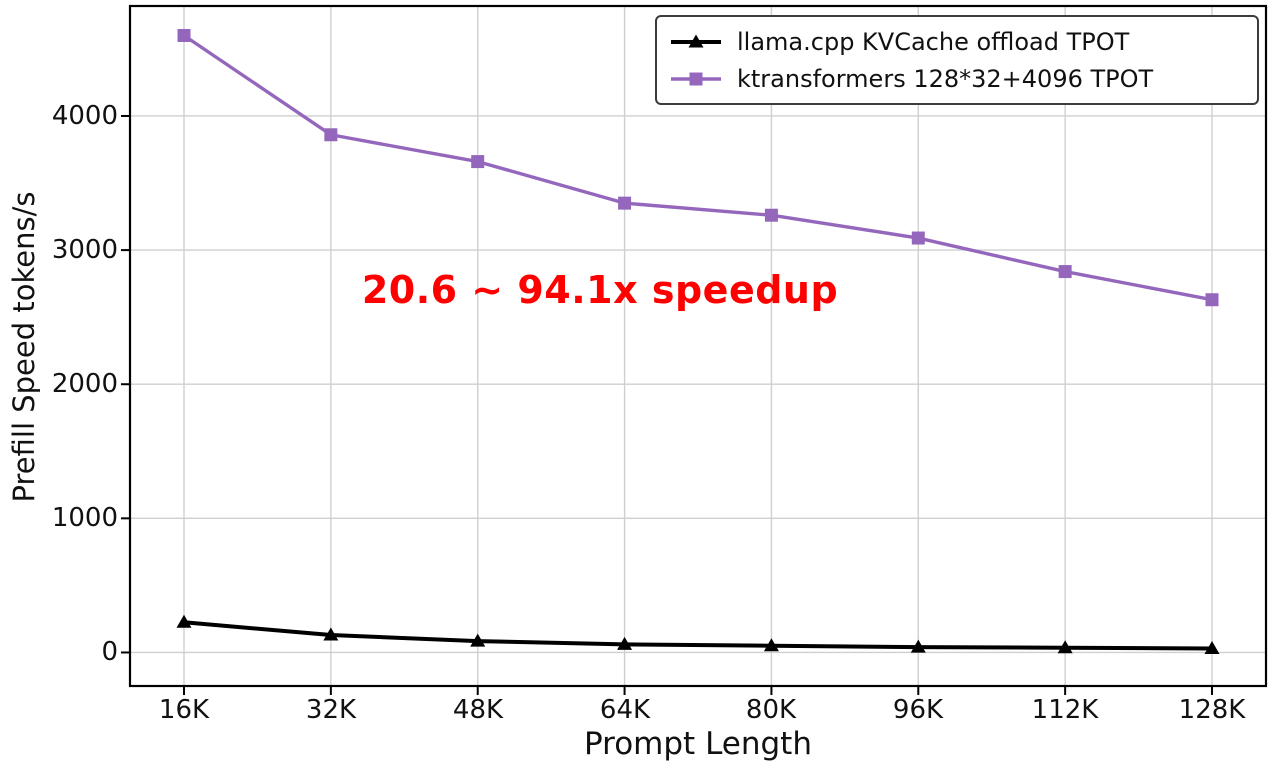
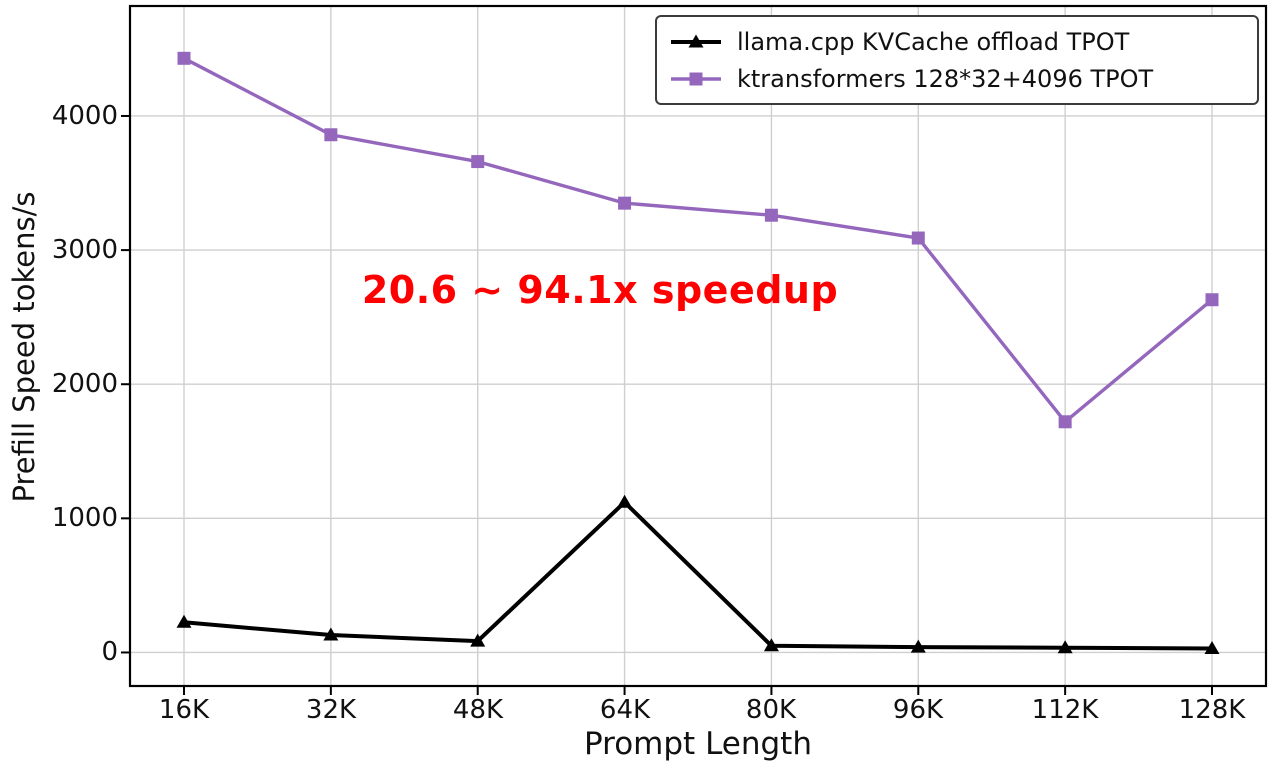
ktransformers 128*32+4096 TPOT/16K: 4600 -> 4430
llama.cpp KVCache offload TPOT/64K: 60 -> 1120
ktransformers 128*32+4096 TPOT/112K: 2840 -> 1720
